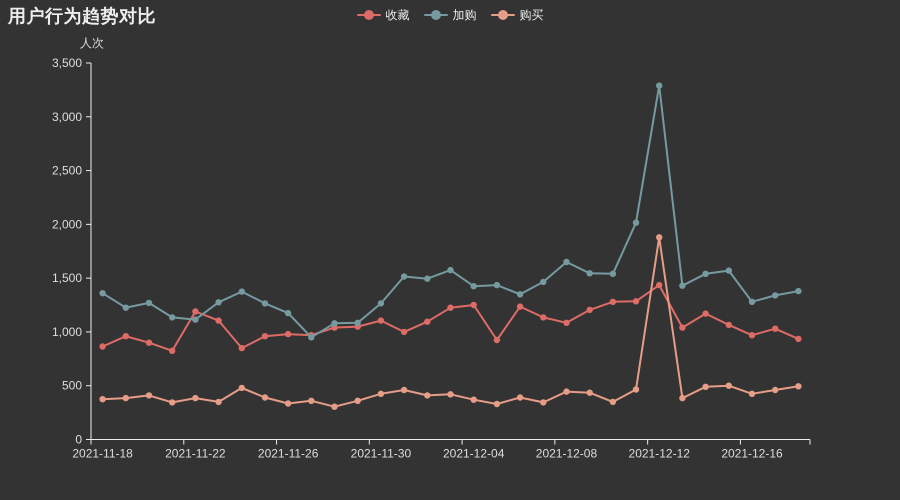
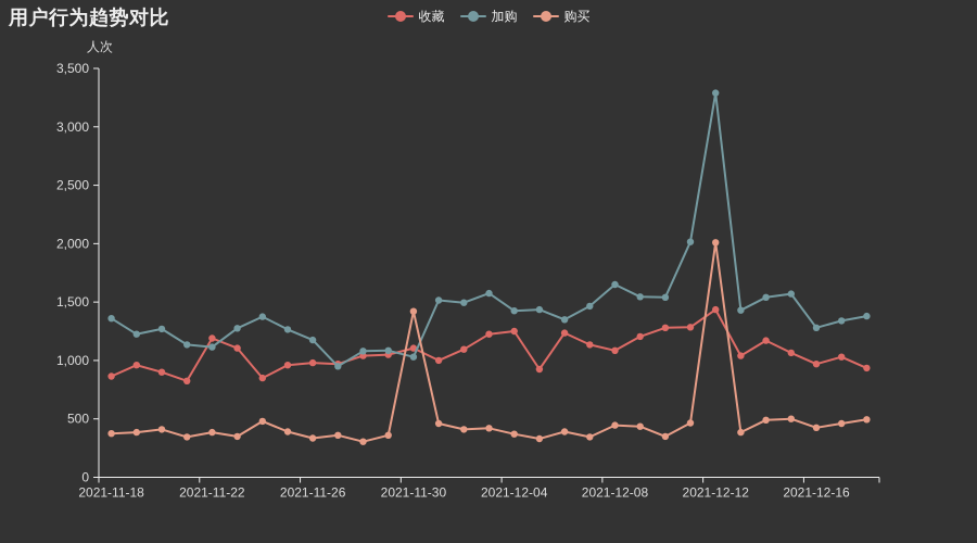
加购/2021-11-30: 1260 -> 1030
购买/2021-11-30: 420 -> 1420
购买/2021-12-12: 1880 -> 2010
